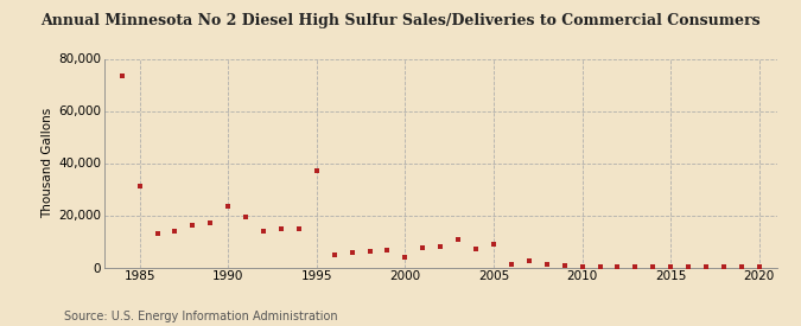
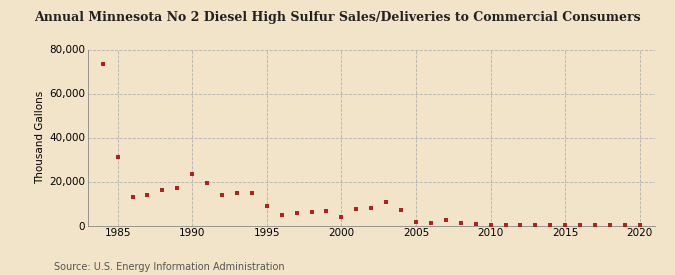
1995: 37,000 -> 9,000
2005: 9,000 -> 1,500
